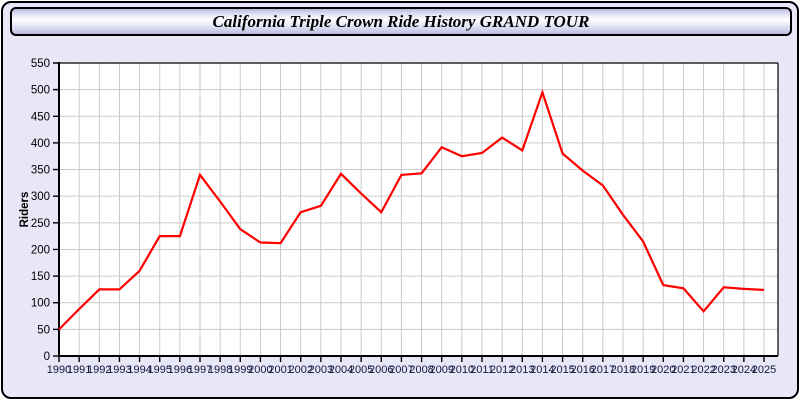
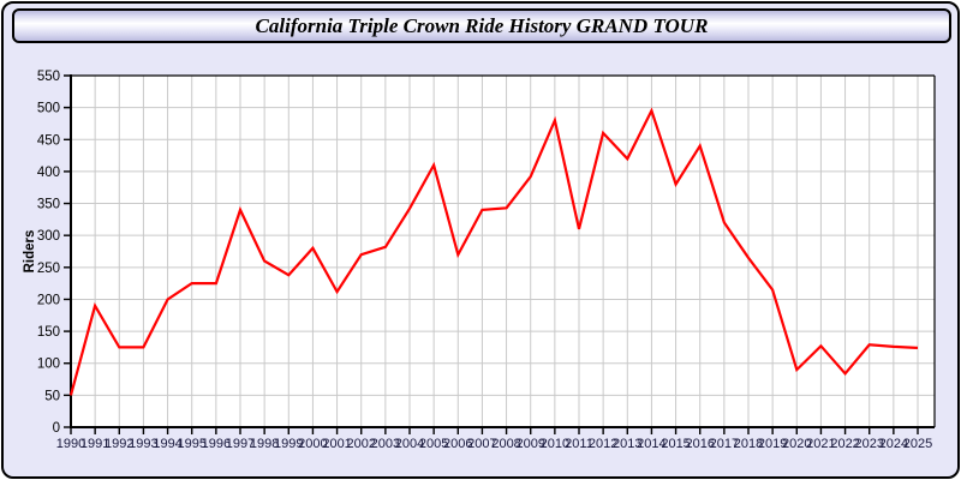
1991: 90 -> 190
1994: 160 -> 200
1998: 290 -> 260
2000: 210 -> 280
2005: 300 -> 410
2010: 380 -> 480
2011: 380 -> 310
2012: 410 -> 460
2013: 390 -> 420
2016: 350 -> 440
2020: 130 -> 90
